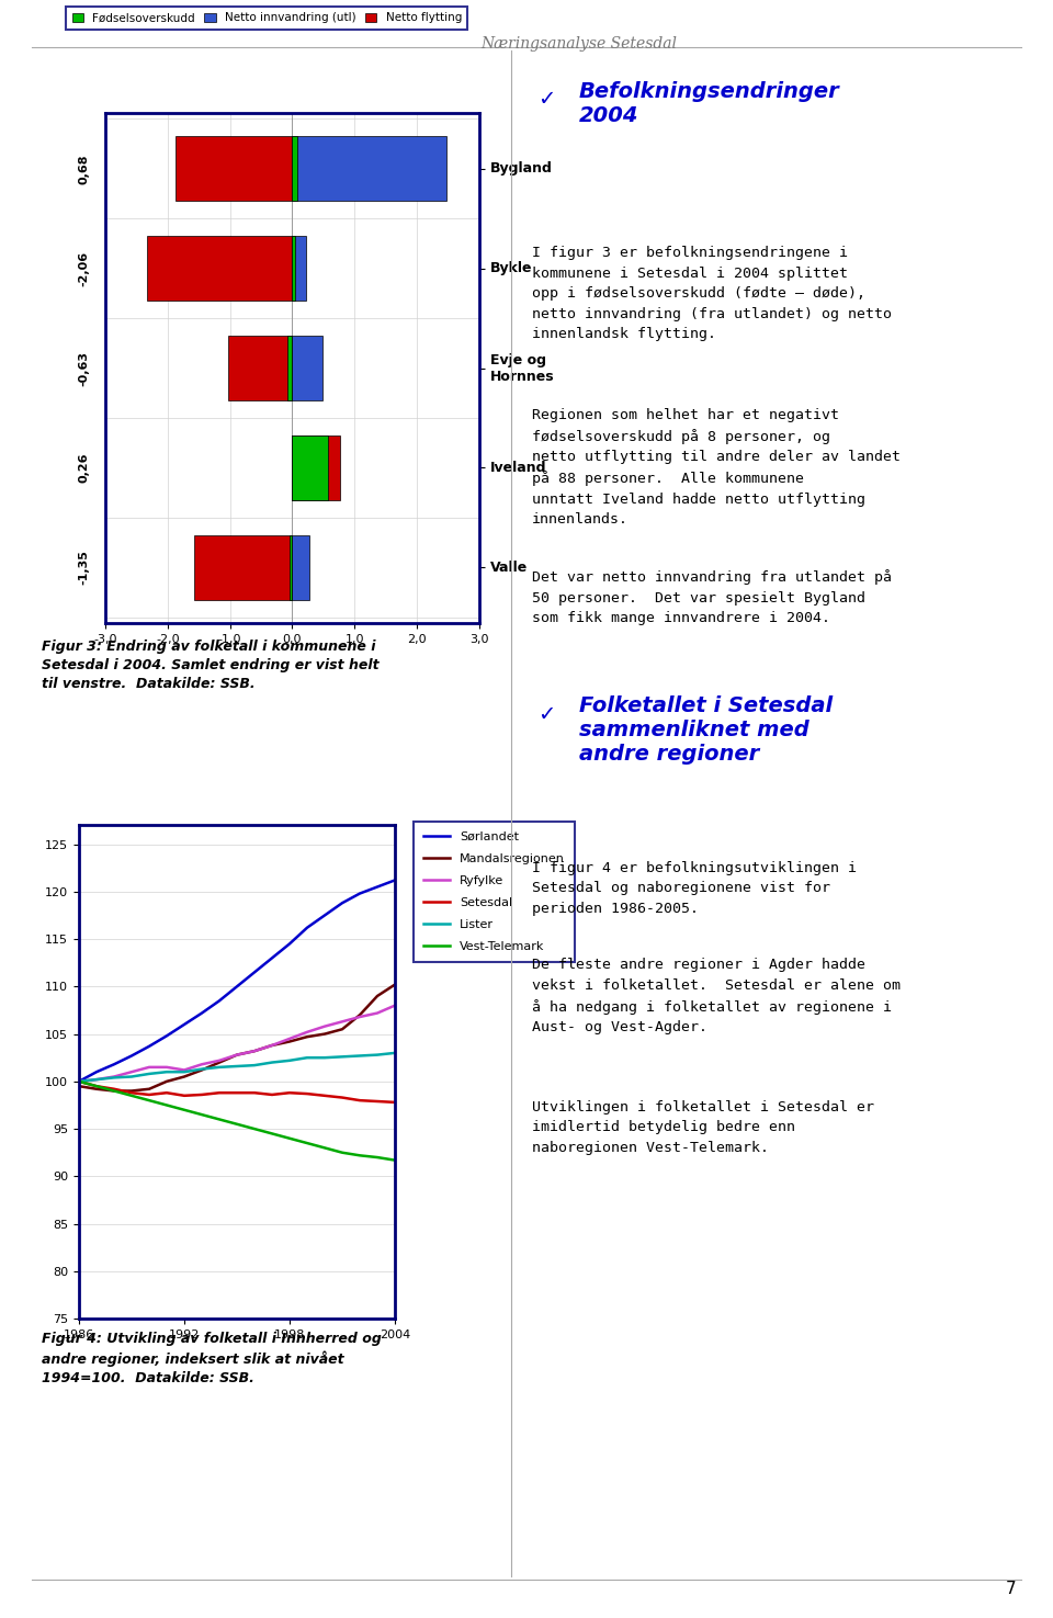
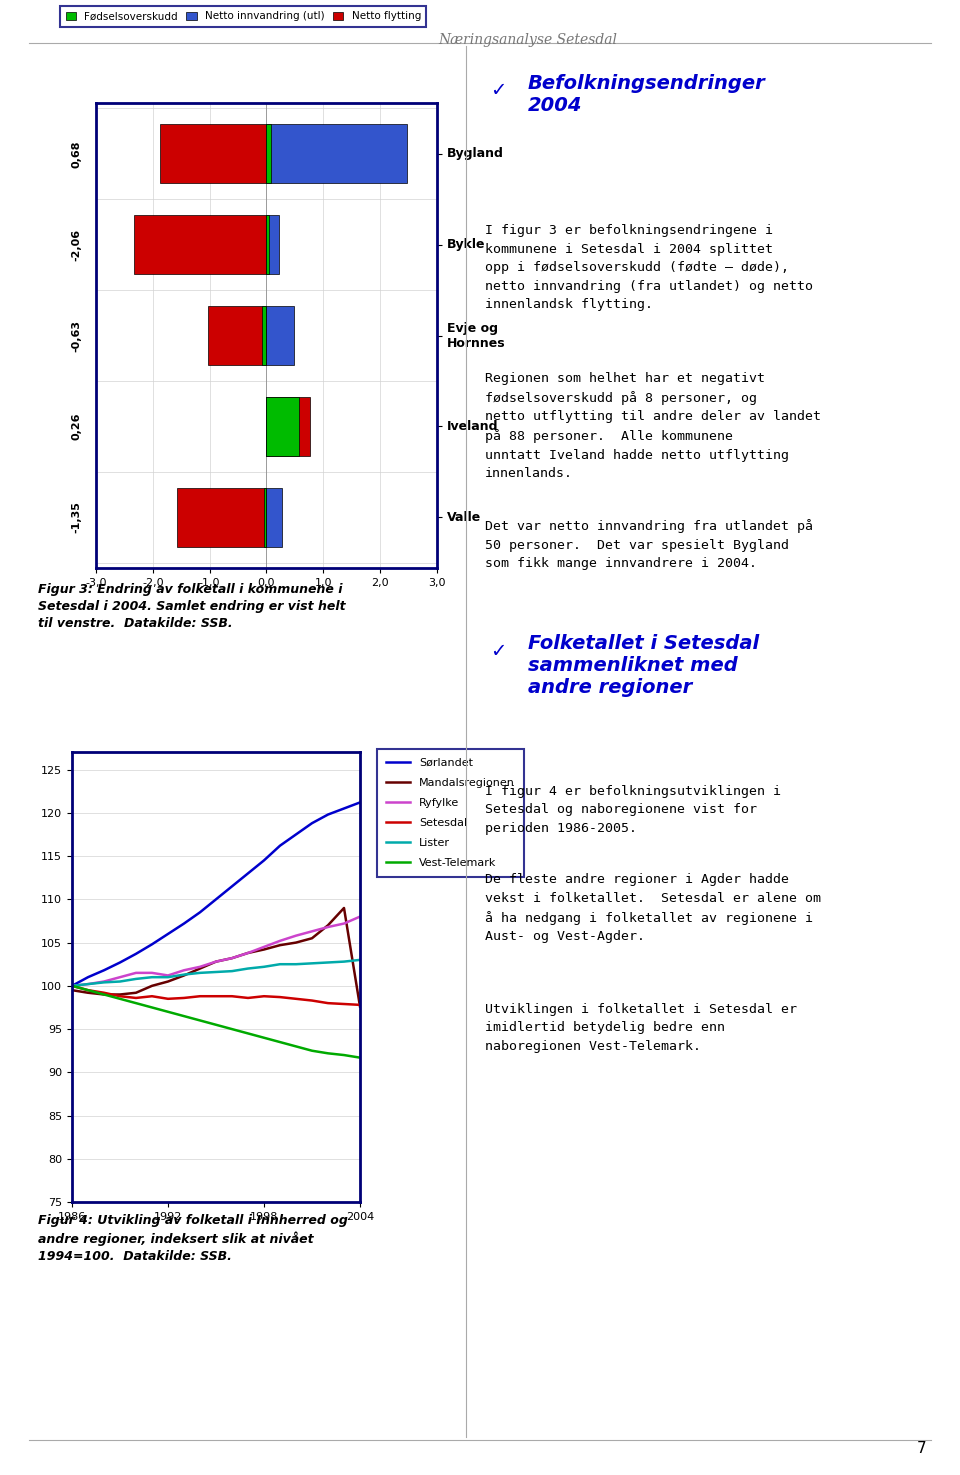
Mandalsregionen/2004: 110.2 -> 97.6
